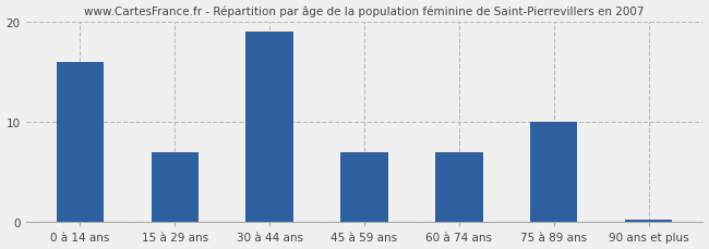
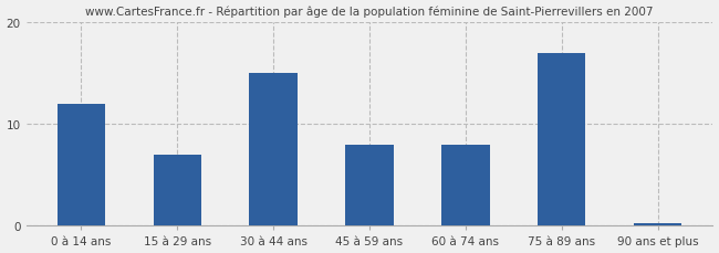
0 à 14 ans: 16.0 -> 12.0
30 à 44 ans: 19.0 -> 15.0
45 à 59 ans: 7.0 -> 8.0
60 à 74 ans: 7.0 -> 8.0
75 à 89 ans: 10.0 -> 17.0
